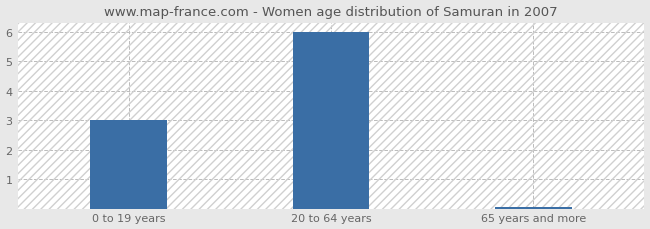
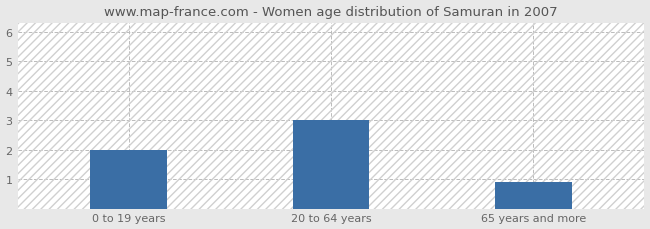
0 to 19 years: 3.00 -> 2.00
20 to 64 years: 6.00 -> 3.00
65 years and more: 0.07 -> 0.90
